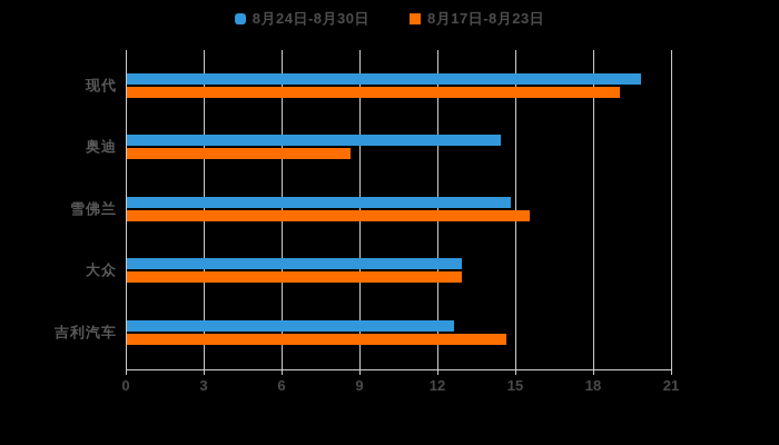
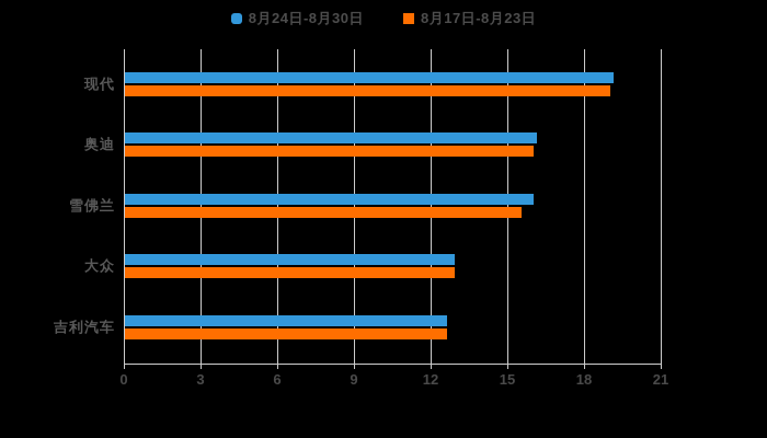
8月24日-8月30日/现代: 19.8 -> 19.1
8月24日-8月30日/奥迪: 14.4 -> 16.1
8月17日-8月23日/奥迪: 8.6 -> 16.0
8月24日-8月30日/雪佛兰: 14.8 -> 16.0
8月17日-8月23日/吉利汽车: 14.6 -> 12.6
